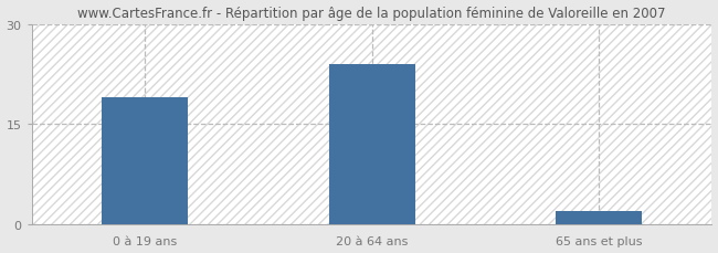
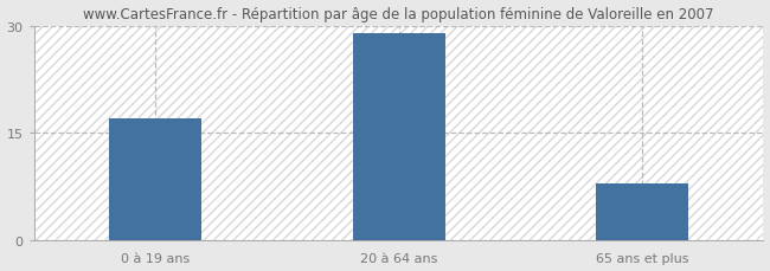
0 à 19 ans: 19 -> 17
20 à 64 ans: 24 -> 29
65 ans et plus: 2 -> 8
